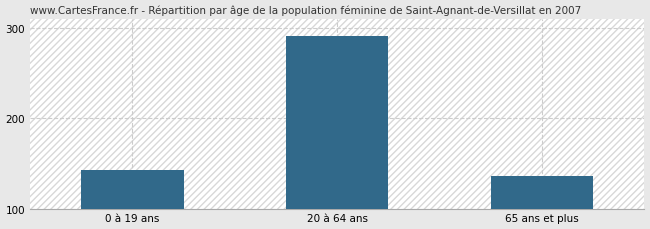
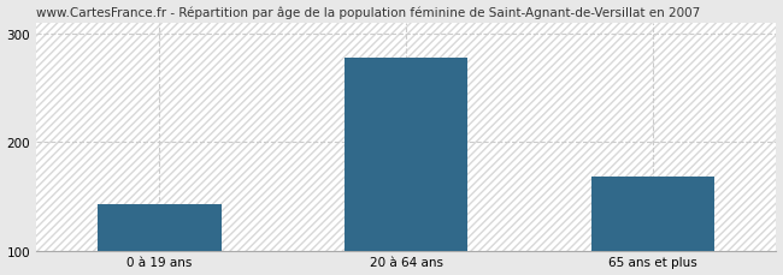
20 à 64 ans: 291 -> 278
65 ans et plus: 136 -> 168
